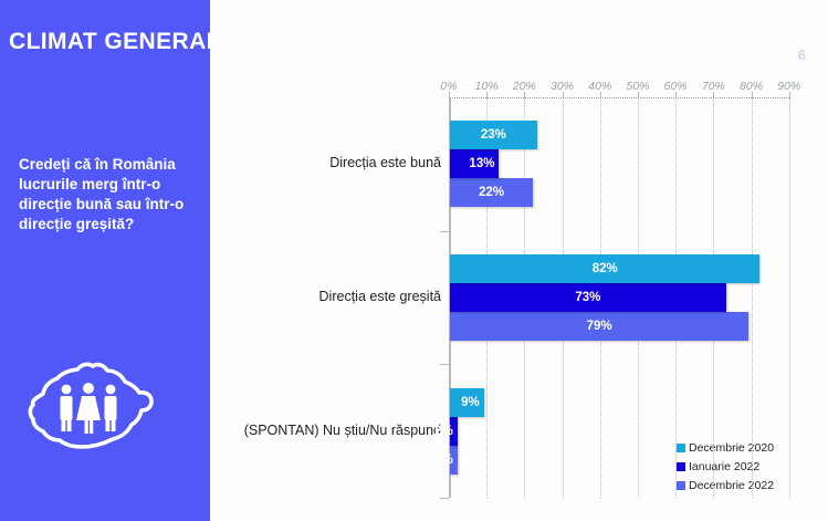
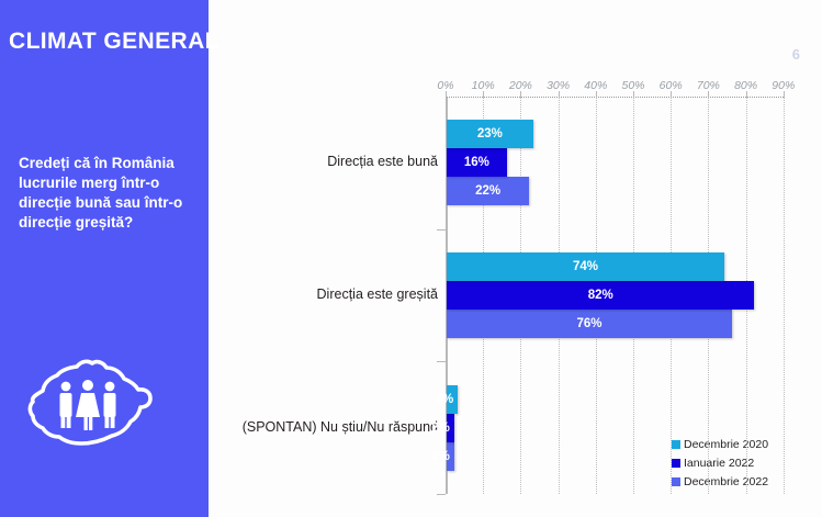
Ianuarie 2022/Direcția este bună: 13% -> 16%
Decembrie 2020/Direcția este greșită: 82% -> 74%
Ianuarie 2022/Direcția este greșită: 73% -> 82%
Decembrie 2022/Direcția este greșită: 79% -> 76%
Decembrie 2020/(SPONTAN) Nu știu/Nu răspund: 9% -> 3%
